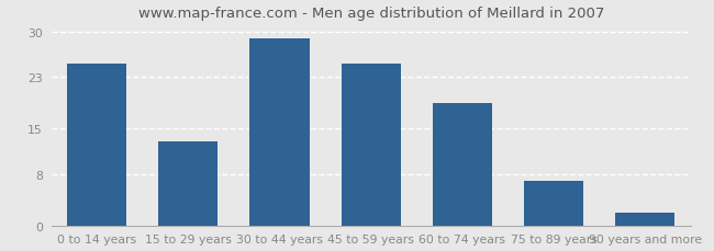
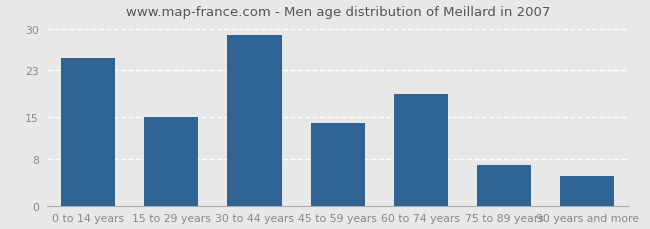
15 to 29 years: 13 -> 15
45 to 59 years: 25 -> 14
90 years and more: 2 -> 5
